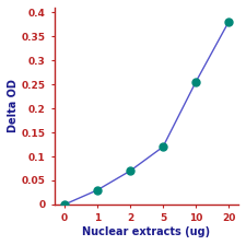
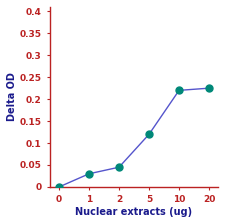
2: 0.070 -> 0.045
10: 0.255 -> 0.220
20: 0.380 -> 0.225
